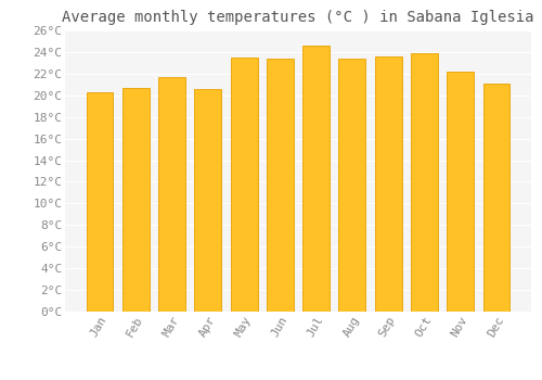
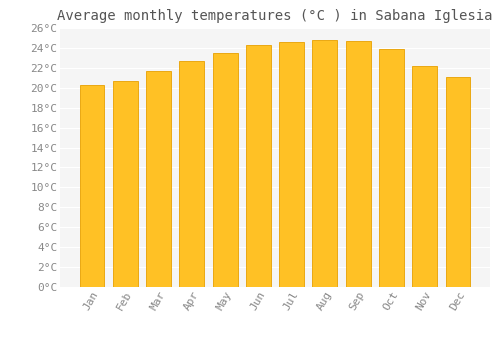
Apr: 20.6°C -> 22.7°C
Jun: 23.4°C -> 24.3°C
Aug: 23.4°C -> 24.8°C
Sep: 23.6°C -> 24.7°C
